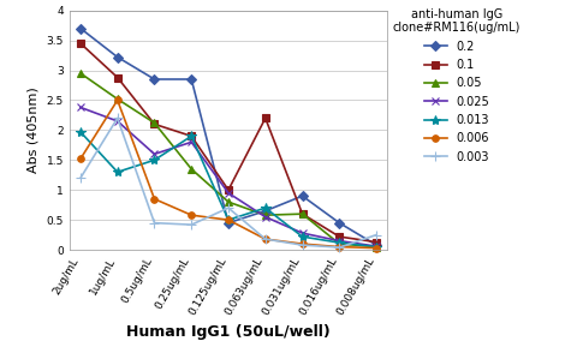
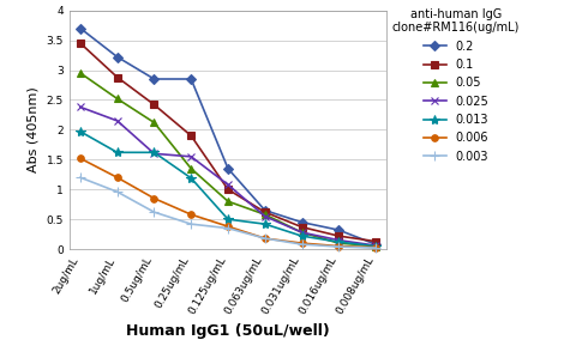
0.013/1ug/mL: 1.30 -> 1.62
0.006/1ug/mL: 2.50 -> 1.20
0.003/1ug/mL: 2.20 -> 0.96
0.1/0.5ug/mL: 2.10 -> 2.42
0.013/0.5ug/mL: 1.50 -> 1.62
0.003/0.5ug/mL: 0.45 -> 0.62
0.025/0.25ug/mL: 1.80 -> 1.55
0.013/0.25ug/mL: 1.90 -> 1.19
0.2/0.125ug/mL: 0.45 -> 1.35
0.025/0.125ug/mL: 0.95 -> 1.08
0.006/0.125ug/mL: 0.50 -> 0.38
0.003/0.125ug/mL: 0.70 -> 0.35
0.1/0.063ug/mL: 2.20 -> 0.62
0.013/0.063ug/mL: 0.70 -> 0.42
0.2/0.031ug/mL: 0.90 -> 0.45
0.1/0.031ug/mL: 0.60 -> 0.37
0.05/0.031ug/mL: 0.60 -> 0.28
0.2/0.016ug/mL: 0.45 -> 0.32
0.003/0.008ug/mL: 0.25 -> 0.02
